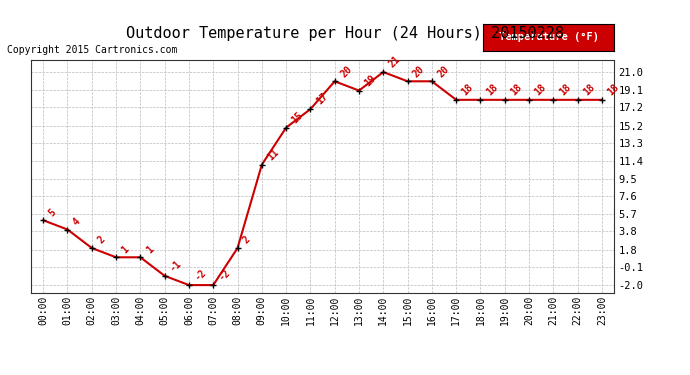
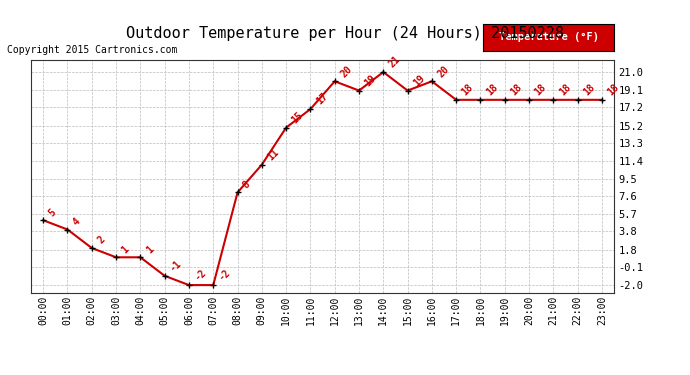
08:00: 2 -> 8
15:00: 20 -> 19
